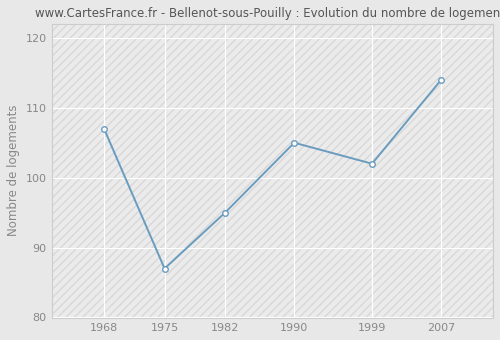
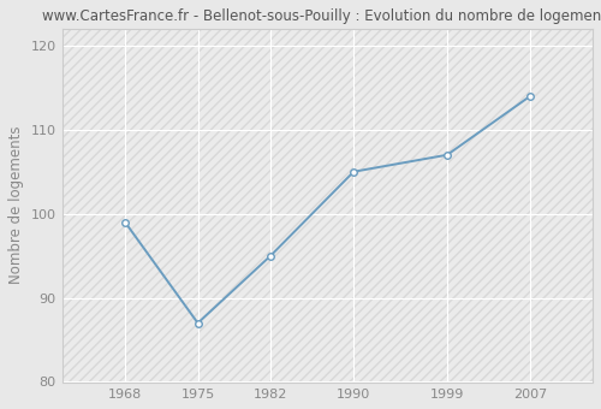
1968: 107 -> 99
1999: 102 -> 107
